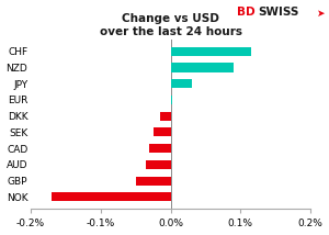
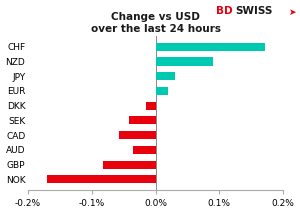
CHF: 0.115% -> 0.172%
EUR: 0.002% -> 0.020%
SEK: -0.025% -> -0.042%
CAD: -0.030% -> -0.058%
GBP: -0.050% -> -0.082%
